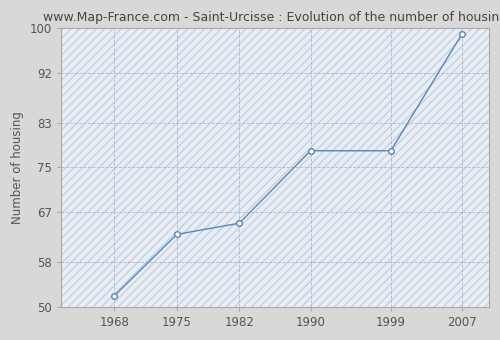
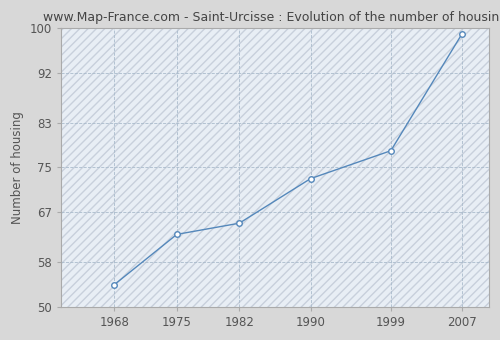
1968: 52 -> 54
1990: 78 -> 73
